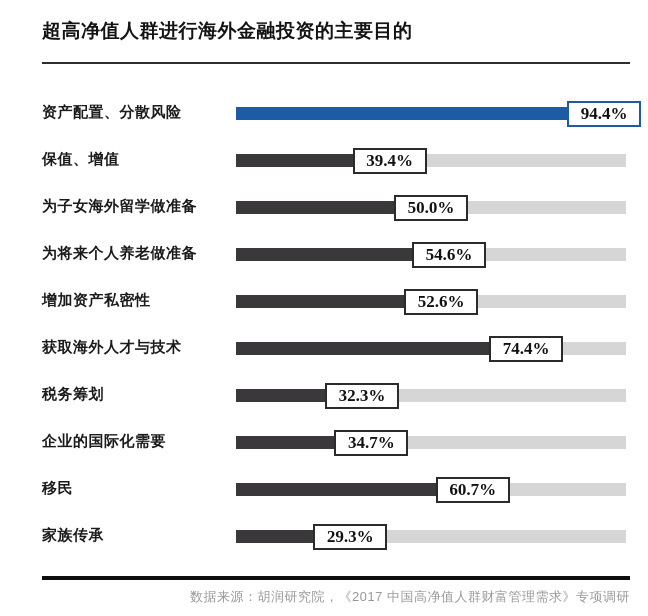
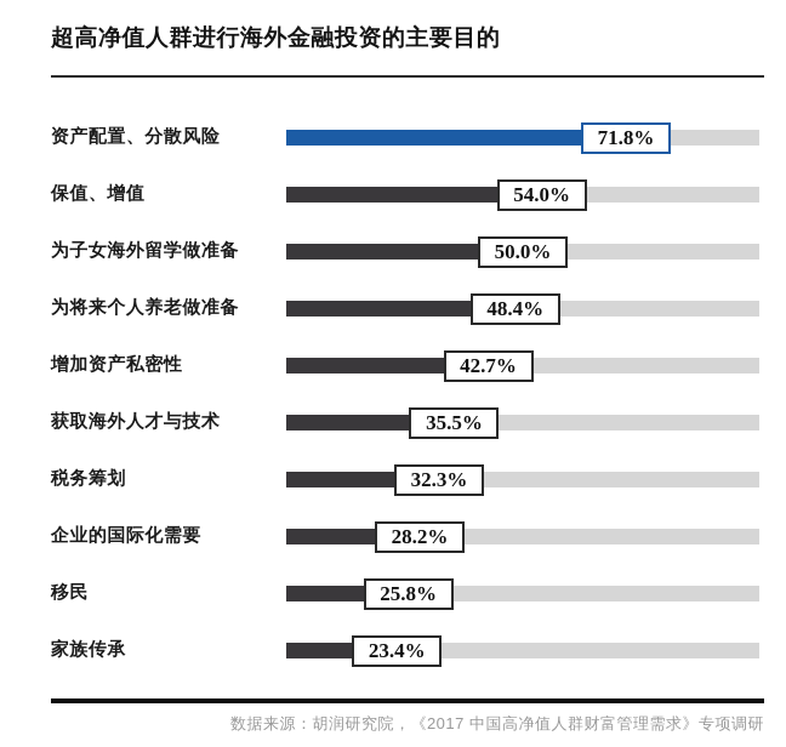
资产配置、分散风险: 94.4% -> 71.8%
保值、增值: 39.4% -> 54.0%
为将来个人养老做准备: 54.6% -> 48.4%
增加资产私密性: 52.6% -> 42.7%
获取海外人才与技术: 74.4% -> 35.5%
企业的国际化需要: 34.7% -> 28.2%
移民: 60.7% -> 25.8%
家族传承: 29.3% -> 23.4%
